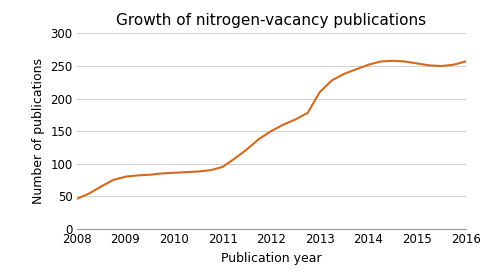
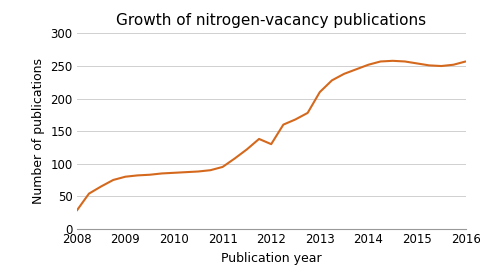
2008: 46 -> 28
2012: 150 -> 130
